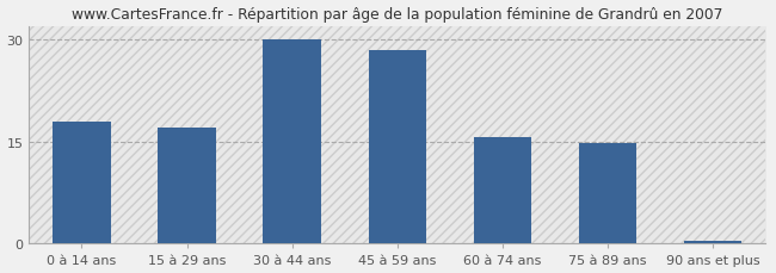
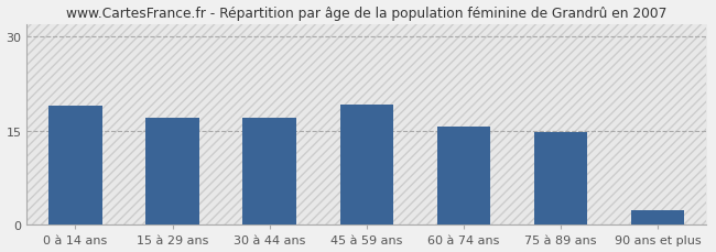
0 à 14 ans: 18.0 -> 19.0
30 à 44 ans: 30.0 -> 17.0
45 à 59 ans: 28.5 -> 19.2
90 ans et plus: 0.5 -> 2.4
